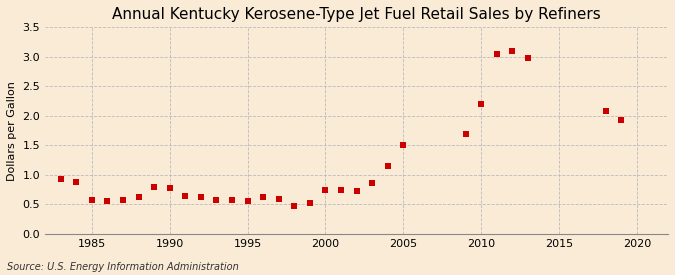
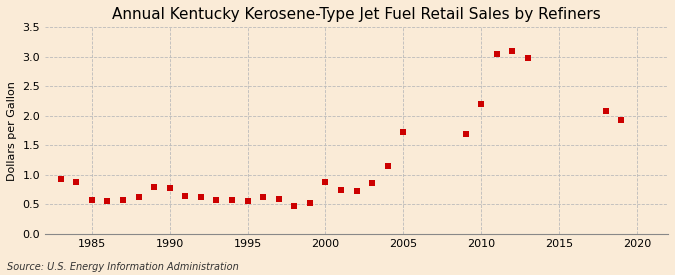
2000: 0.74 -> 0.88
2005: 1.50 -> 1.73
